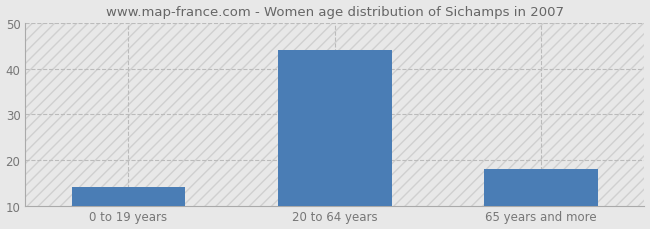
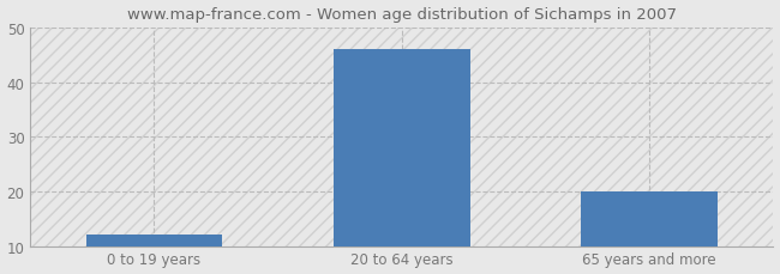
0 to 19 years: 14 -> 12
20 to 64 years: 44 -> 46
65 years and more: 18 -> 20
